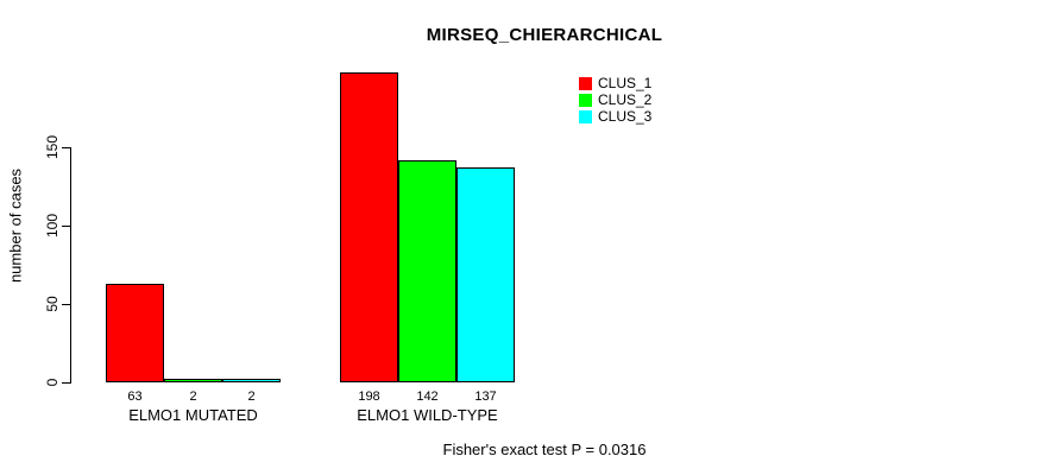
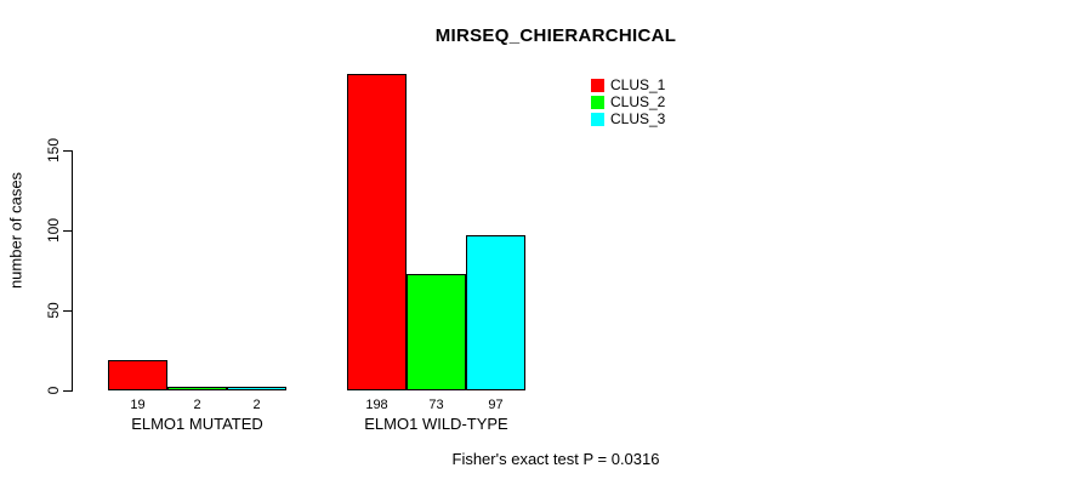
CLUS_1/ELMO1 MUTATED: 63 -> 19
CLUS_2/ELMO1 WILD-TYPE: 142 -> 73
CLUS_3/ELMO1 WILD-TYPE: 137 -> 97
